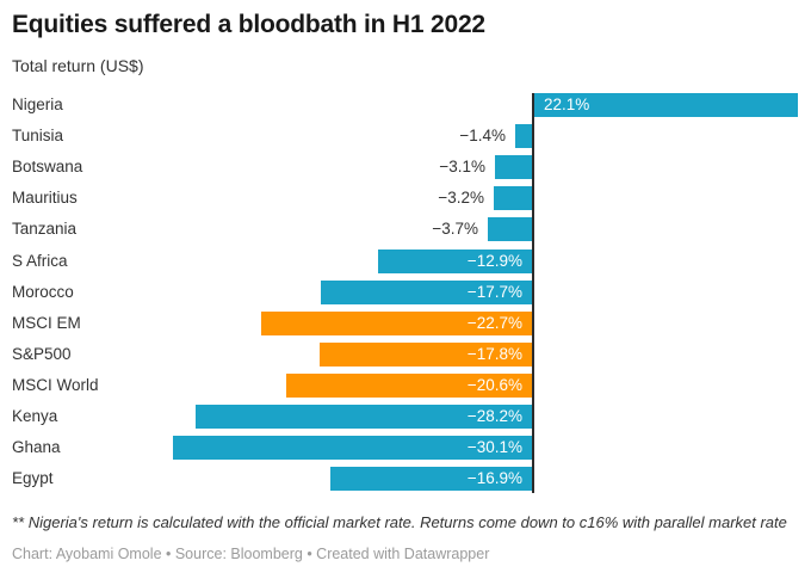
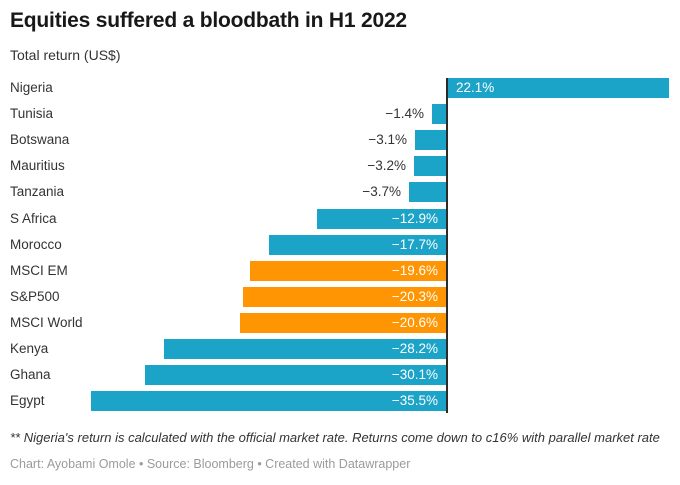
MSCI EM: −22.7% -> −19.6%
S&P500: −17.8% -> −20.3%
Egypt: −16.9% -> −35.5%
